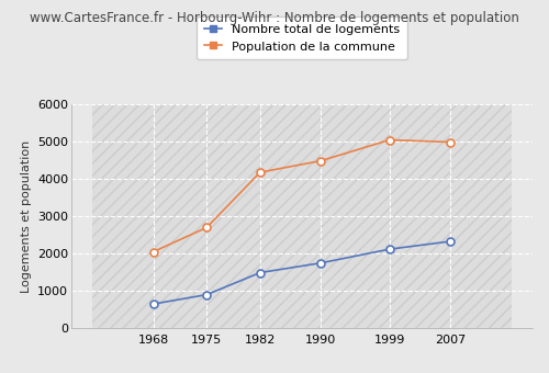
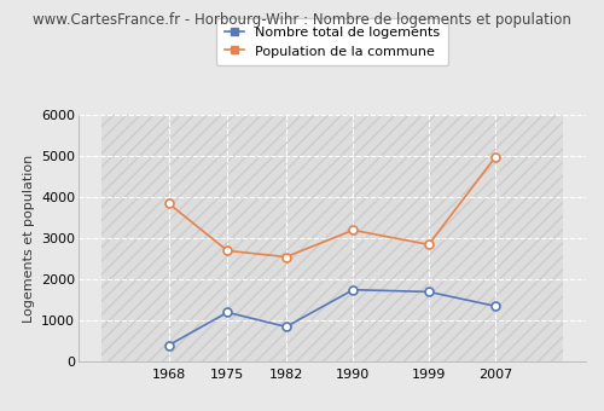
Nombre total de logements/1968: 650 -> 400
Population de la commune/1968: 2050 -> 3850
Nombre total de logements/1975: 900 -> 1200
Nombre total de logements/1982: 1490 -> 850
Population de la commune/1982: 4180 -> 2550
Population de la commune/1990: 4490 -> 3200
Nombre total de logements/1999: 2120 -> 1700
Population de la commune/1999: 5050 -> 2850
Nombre total de logements/2007: 2330 -> 1350
